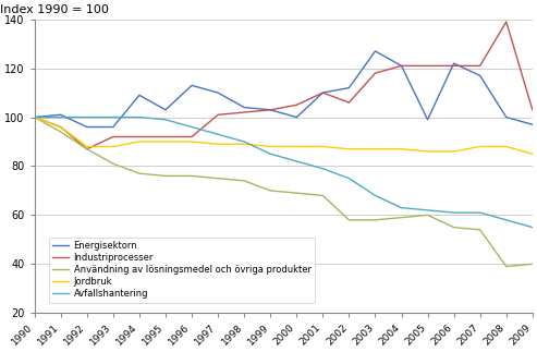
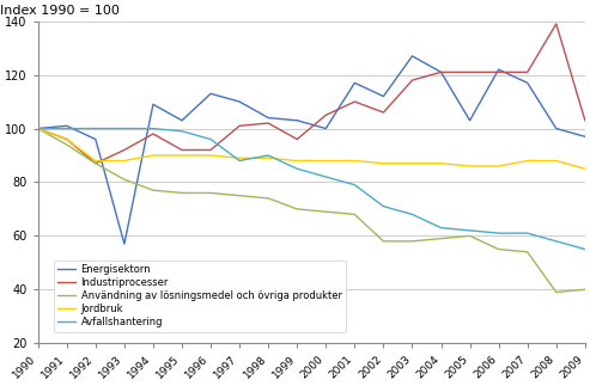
Energisektorn/1993: 96 -> 57
Industriprocesser/1994: 92 -> 98
Avfallshantering/1997: 93 -> 88
Industriprocesser/1999: 103 -> 96
Energisektorn/2001: 110 -> 117
Avfallshantering/2002: 75 -> 71
Energisektorn/2005: 99 -> 103
